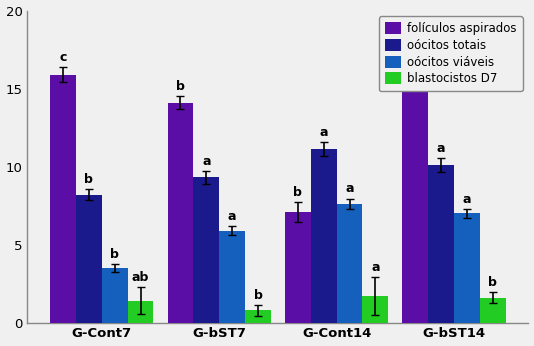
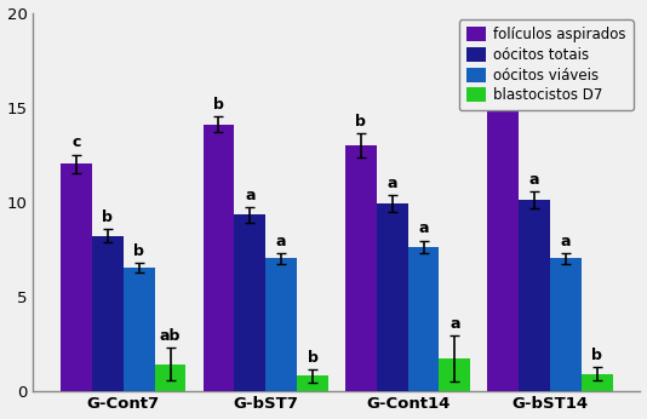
folículos aspirados/G-Cont7: 15.9 -> 12.0
oócitos viáveis/G-Cont7: 3.5 -> 6.5
oócitos viáveis/G-bST7: 5.9 -> 7.0
folículos aspirados/G-Cont14: 7.1 -> 13.0
oócitos totais/G-Cont14: 11.1 -> 9.9
blastocistos D7/G-bST14: 1.6 -> 0.9
